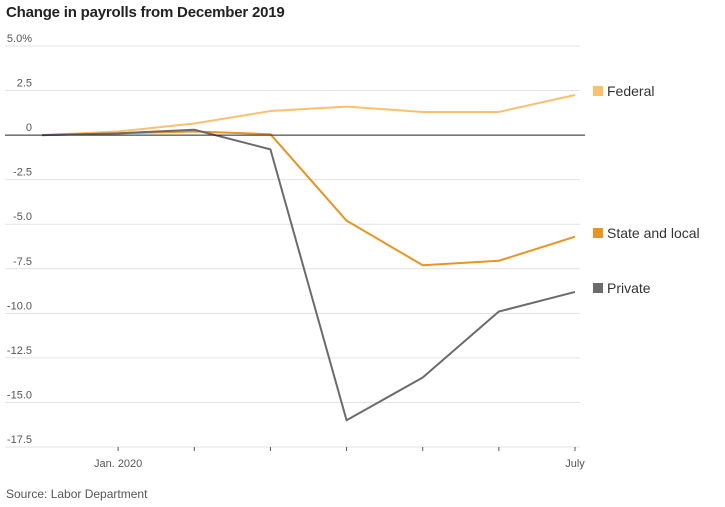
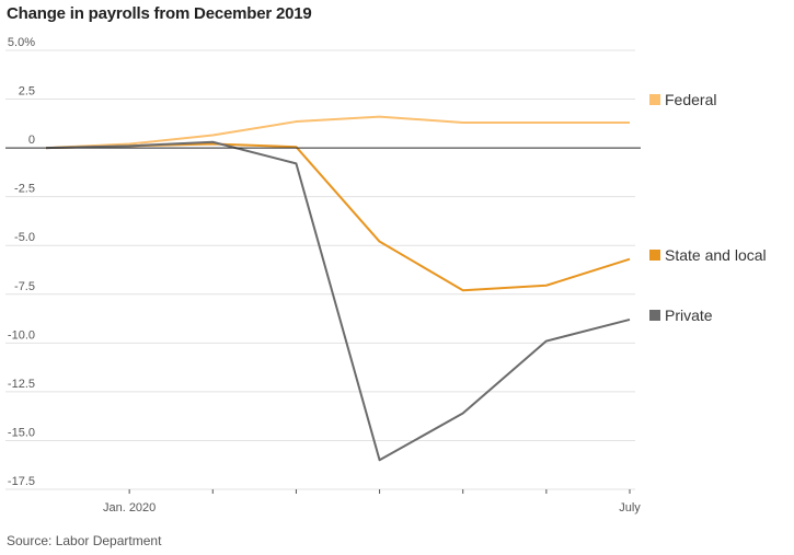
Federal/July: 2.2% -> 1.3%
